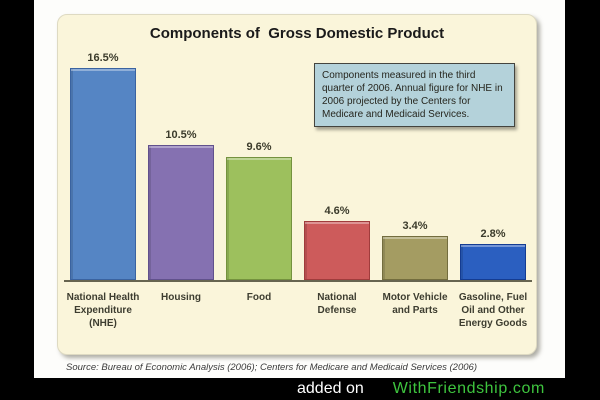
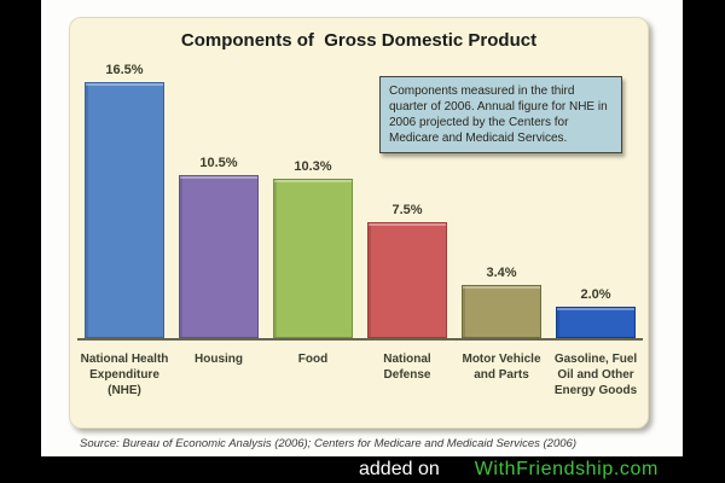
Food: 9.6% -> 10.3%
National Defense: 4.6% -> 7.5%
Gasoline, Fuel Oil and Other Energy Goods: 2.8% -> 2.0%
